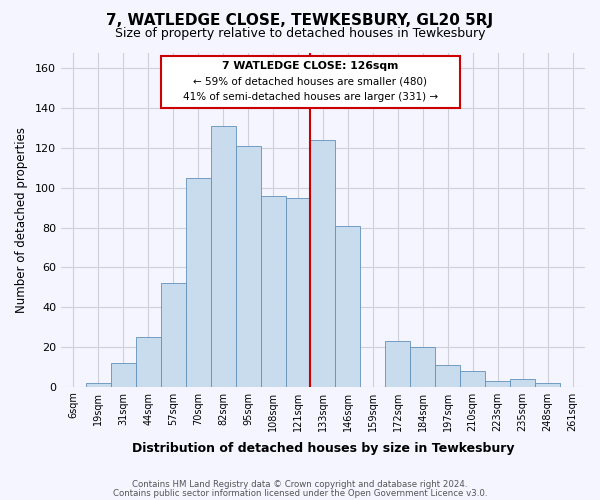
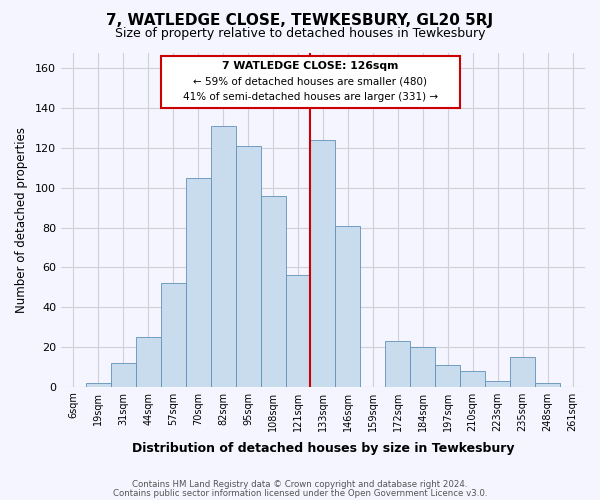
121sqm: 95 -> 56
235sqm: 4 -> 15
